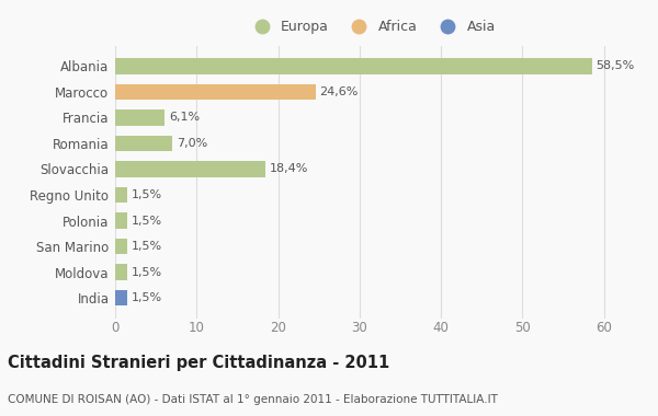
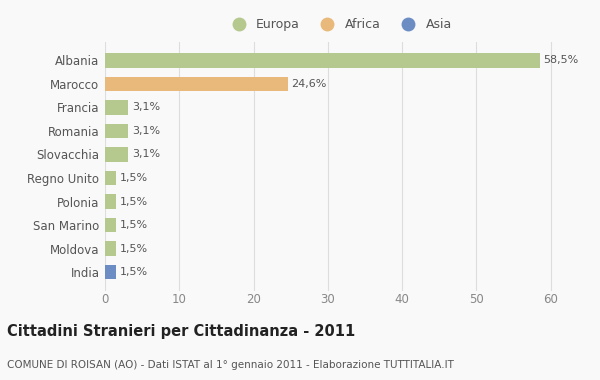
Francia: 6,1% -> 3,1%
Romania: 7,0% -> 3,1%
Slovacchia: 18,4% -> 3,1%
